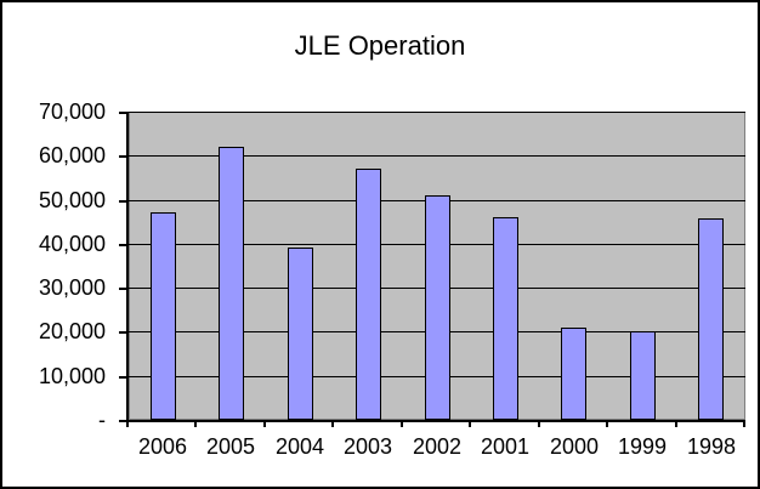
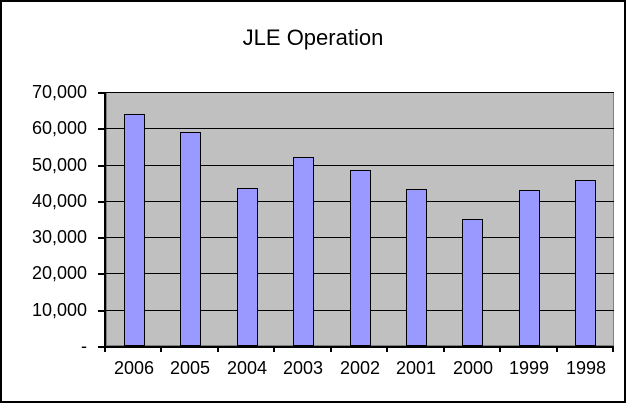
2006: 47000 -> 64000
2005: 62000 -> 59000
2004: 39000 -> 44000
2003: 57000 -> 52000
2002: 51000 -> 48000
2001: 46000 -> 43000
2000: 21000 -> 35000
1999: 20000 -> 43000
